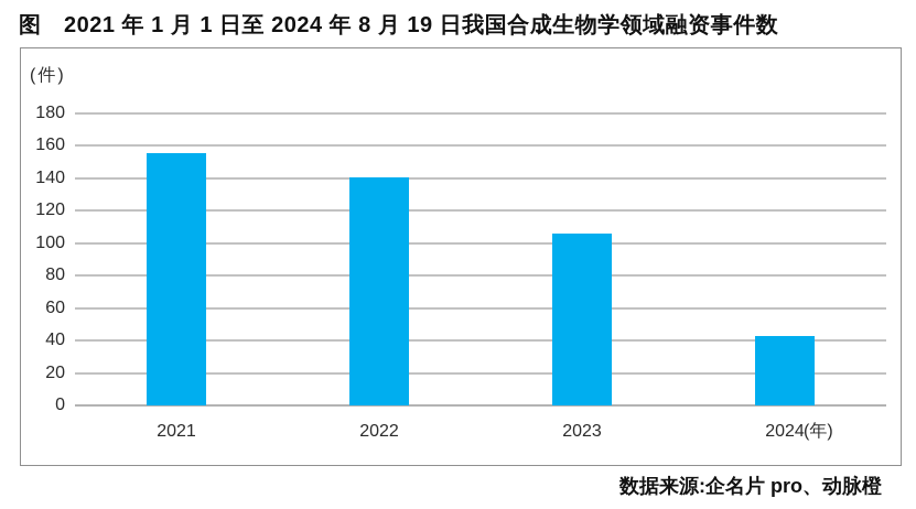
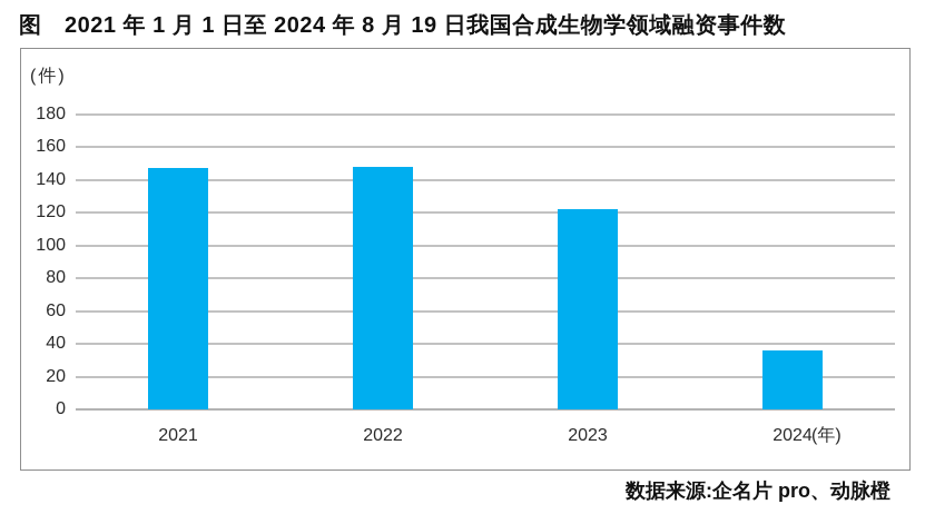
2021: 155 -> 147
2022: 140 -> 148
2023: 106 -> 122
2024: 43 -> 36
